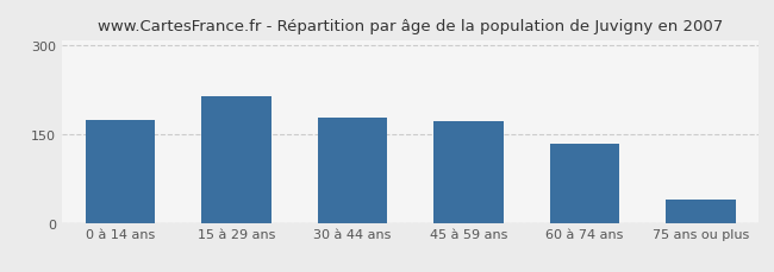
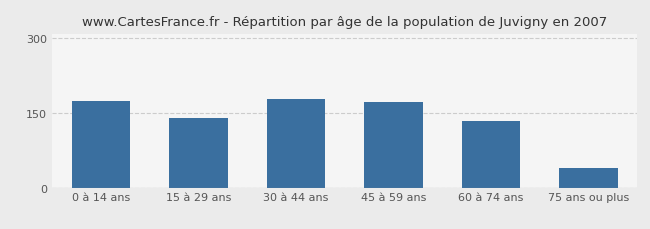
15 à 29 ans: 215 -> 140
